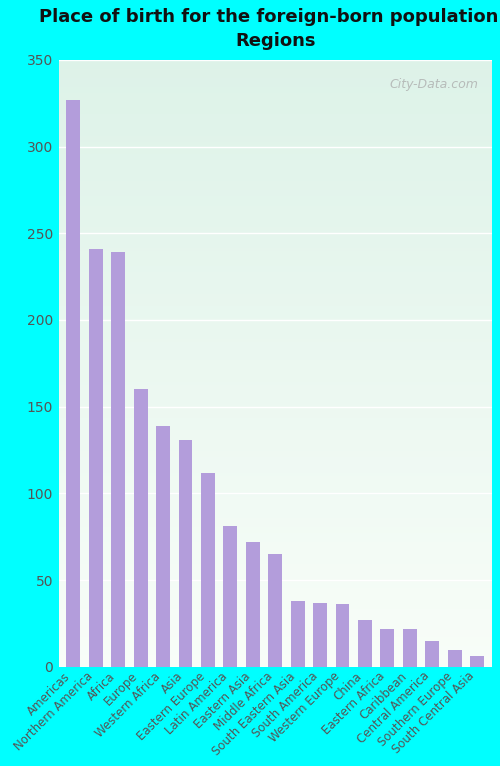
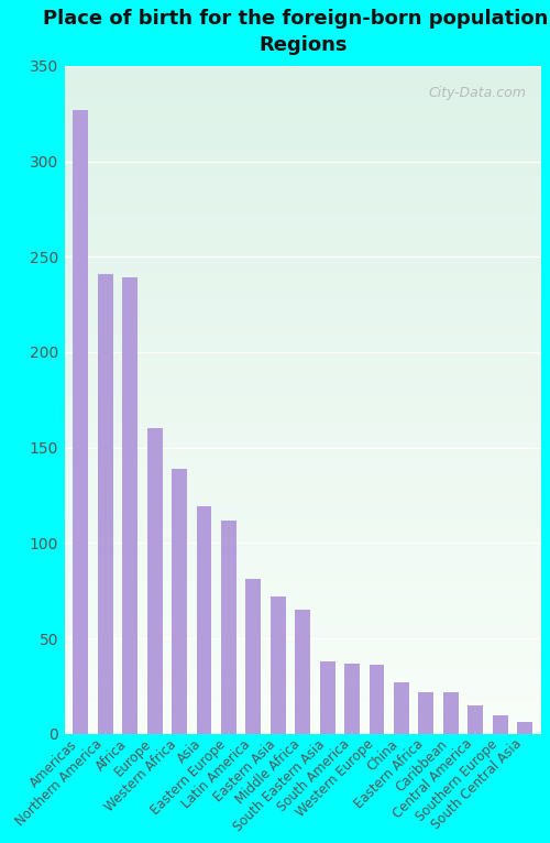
Asia: 131 -> 119
